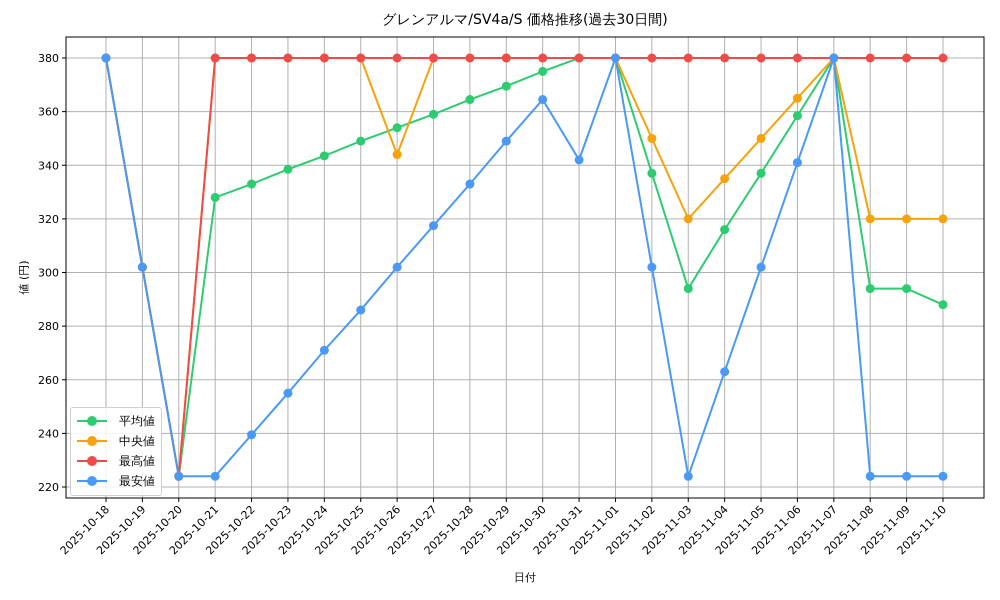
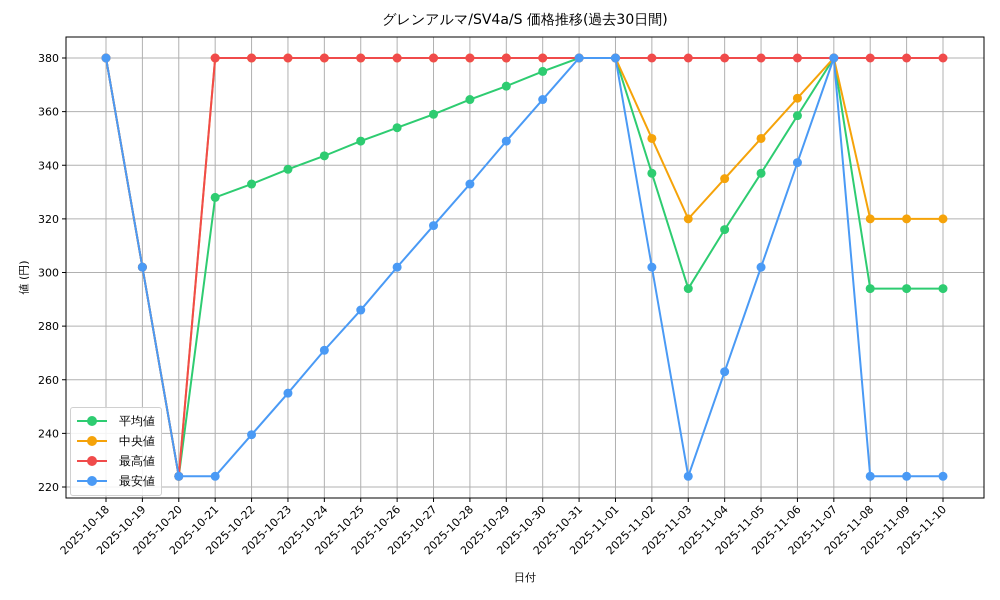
中央値/2025-10-26: 344 -> 380
最安値/2025-10-31: 342 -> 380
平均値/2025-11-10: 288 -> 294
